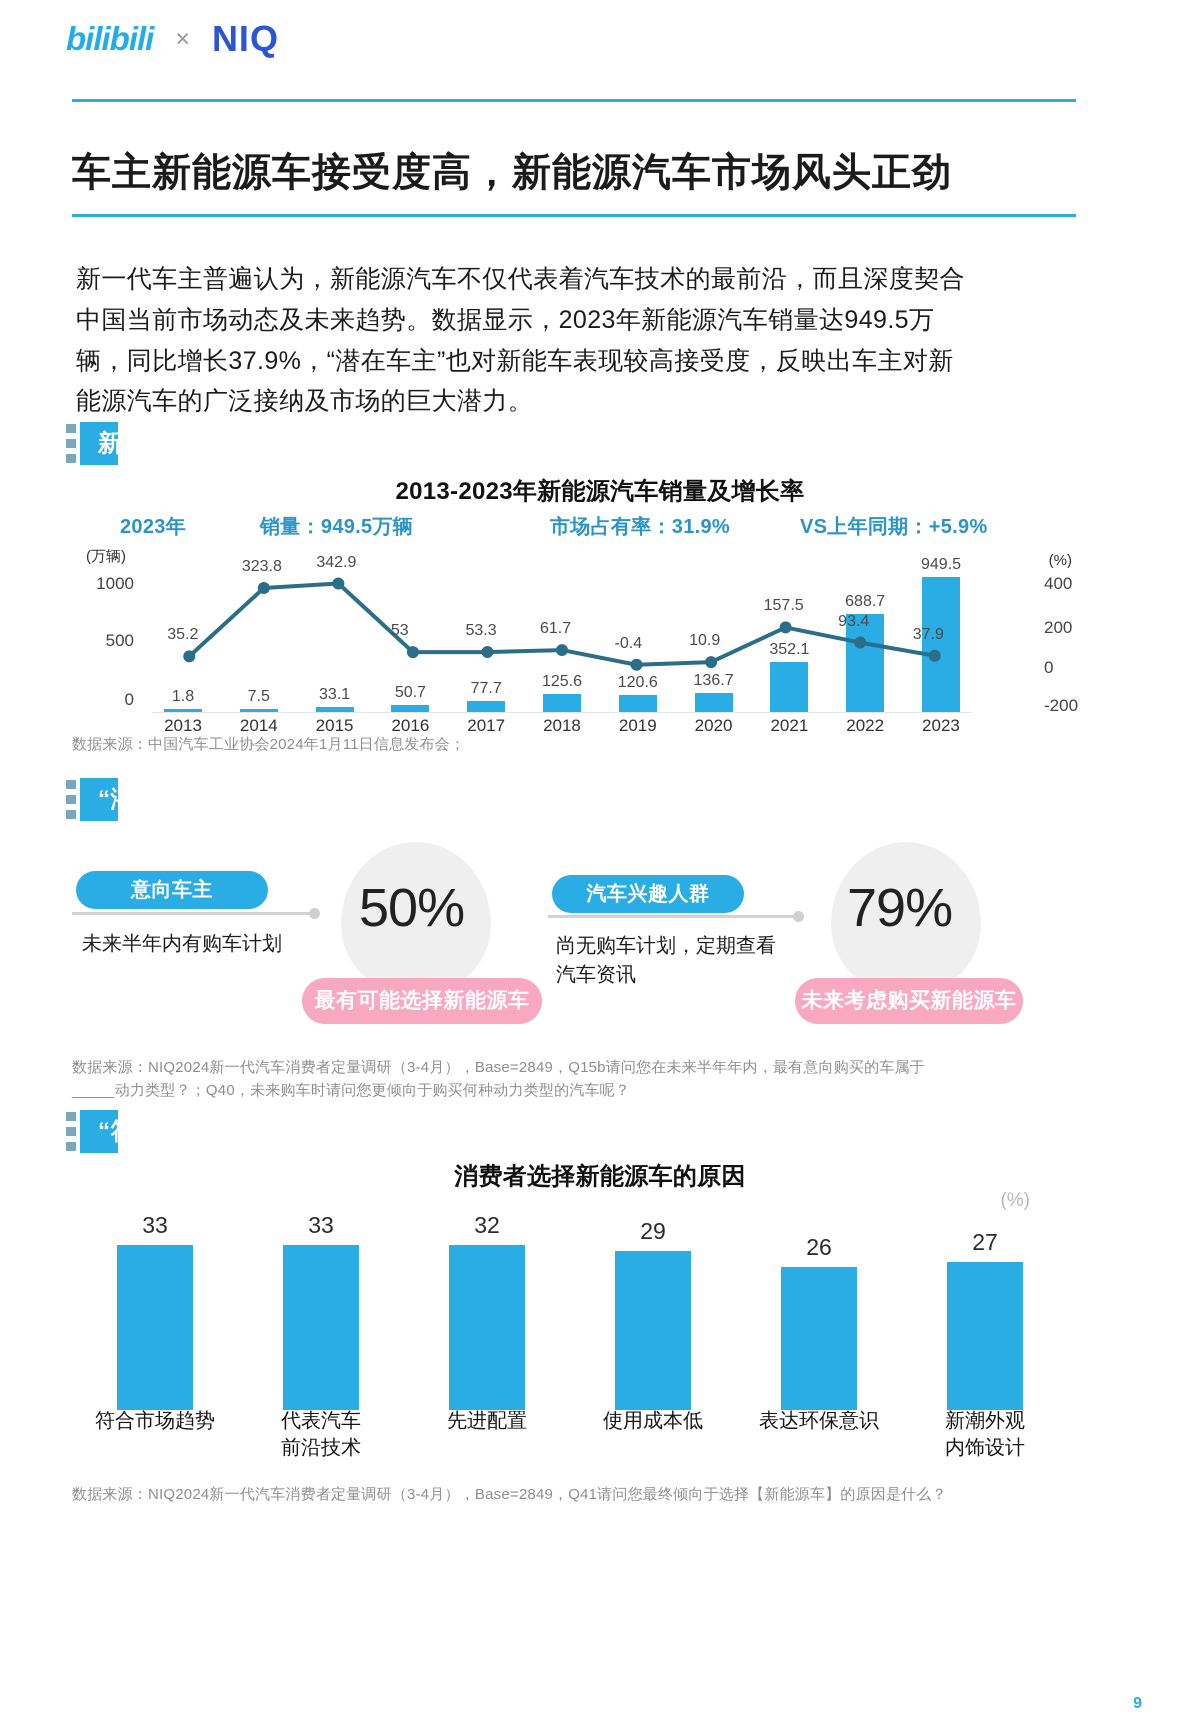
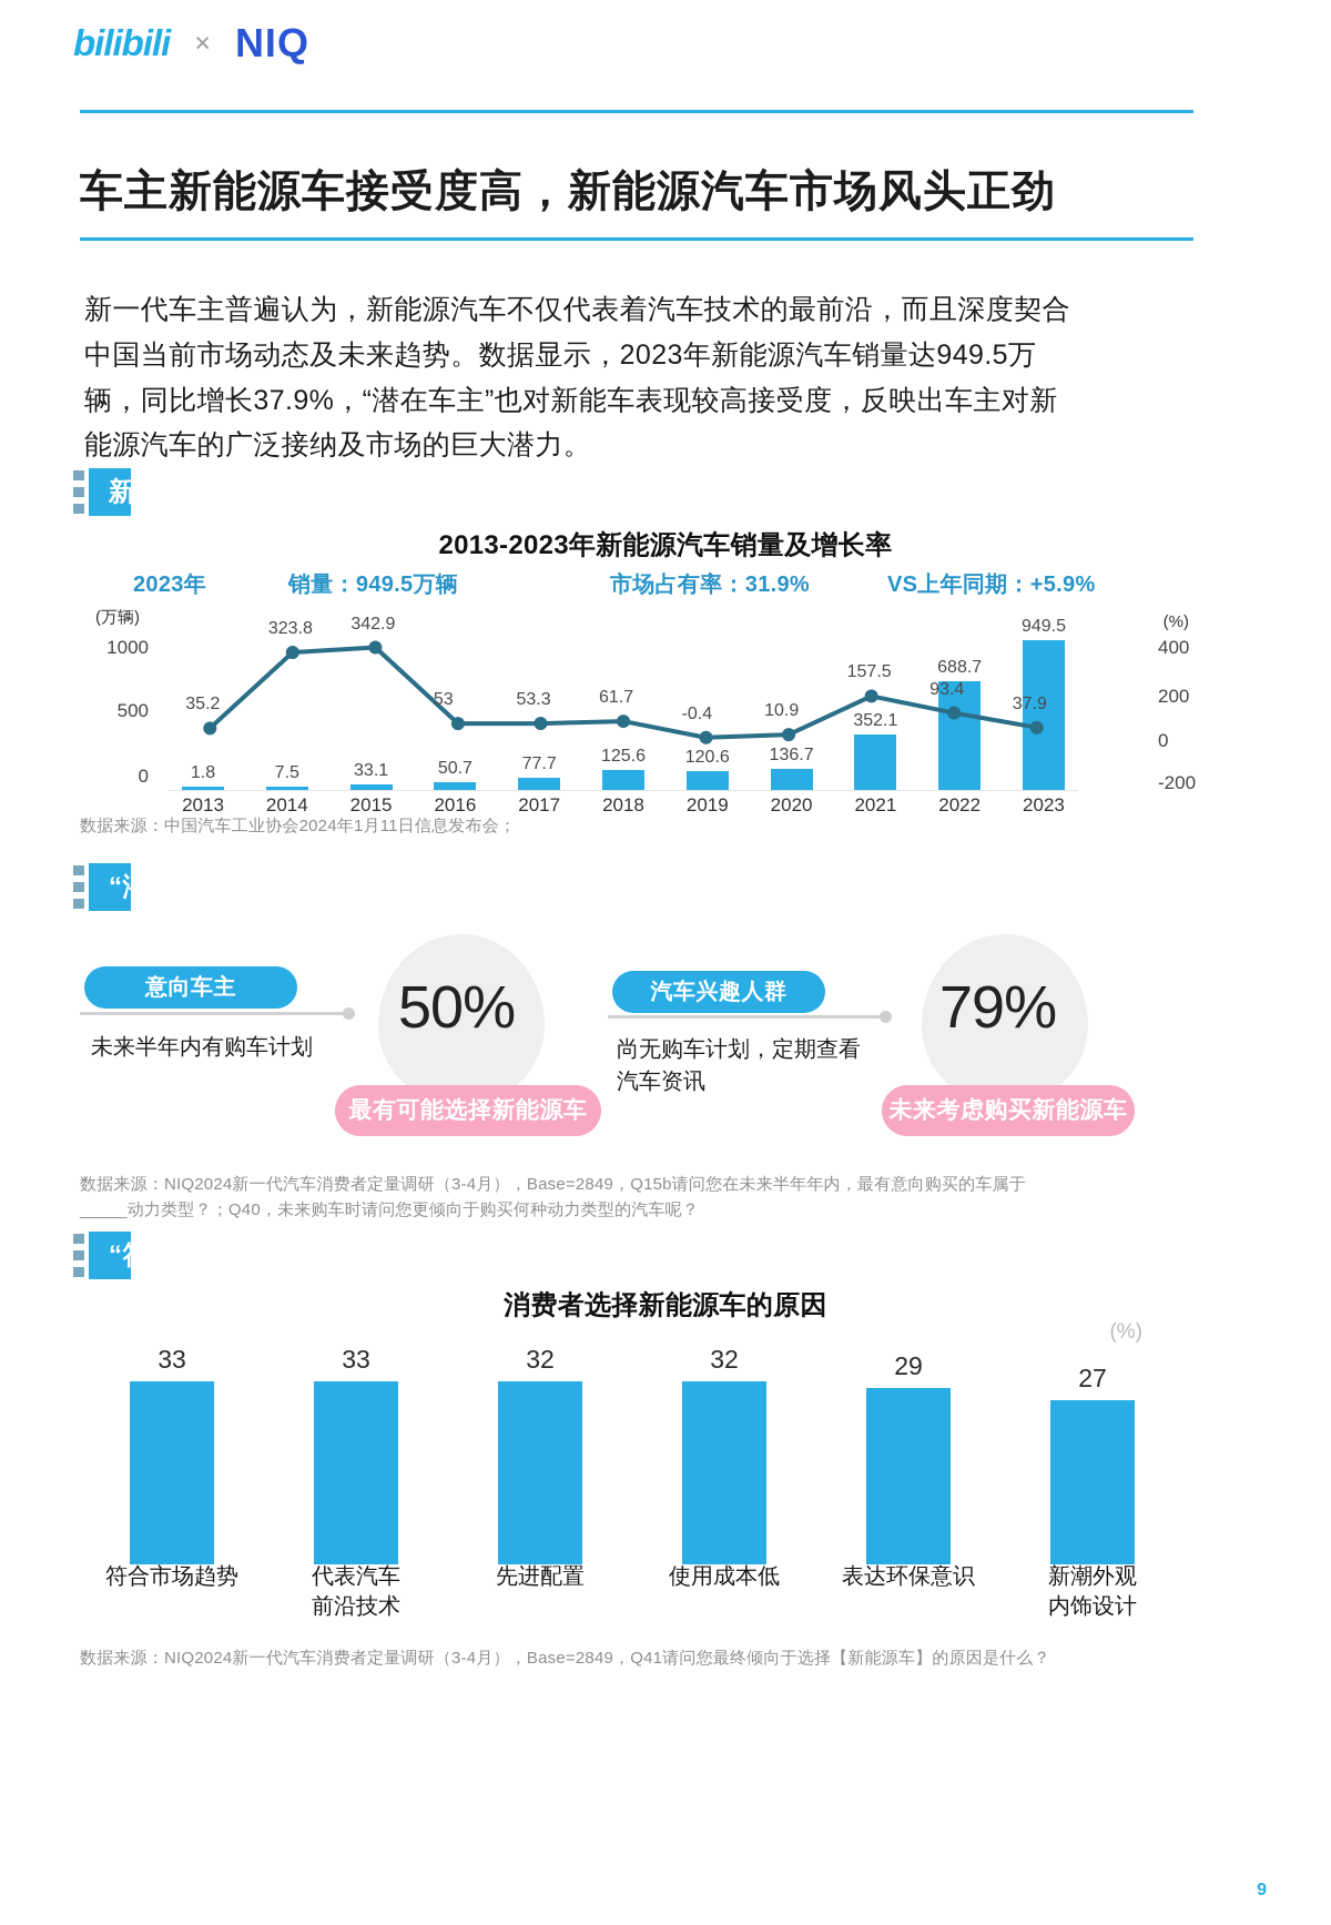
消费者选择新能源车的原因/使用成本低: 29 -> 32
消费者选择新能源车的原因/表达环保意识: 26 -> 29
